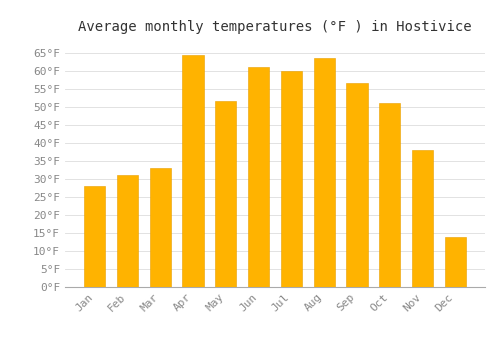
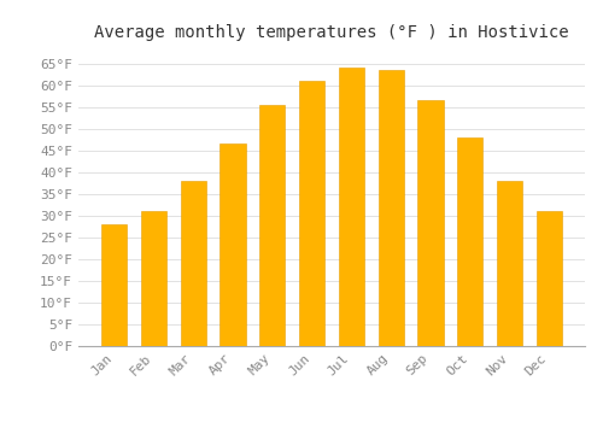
Mar: 33.0°F -> 38.0°F
Apr: 64.5°F -> 46.5°F
May: 51.5°F -> 55.5°F
Jul: 60.0°F -> 64.0°F
Oct: 51.0°F -> 48.0°F
Dec: 14.0°F -> 31.0°F
